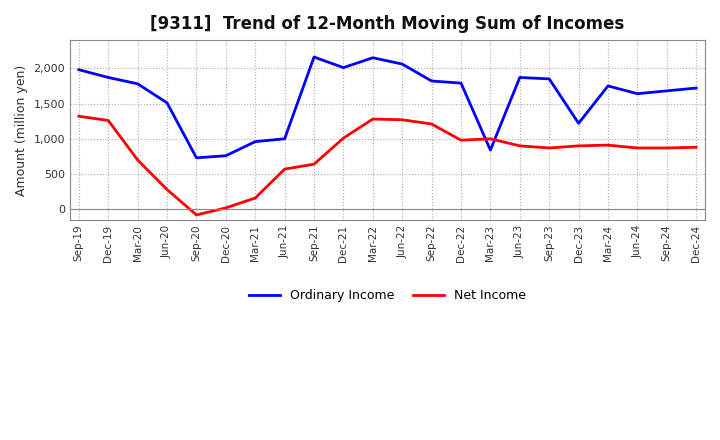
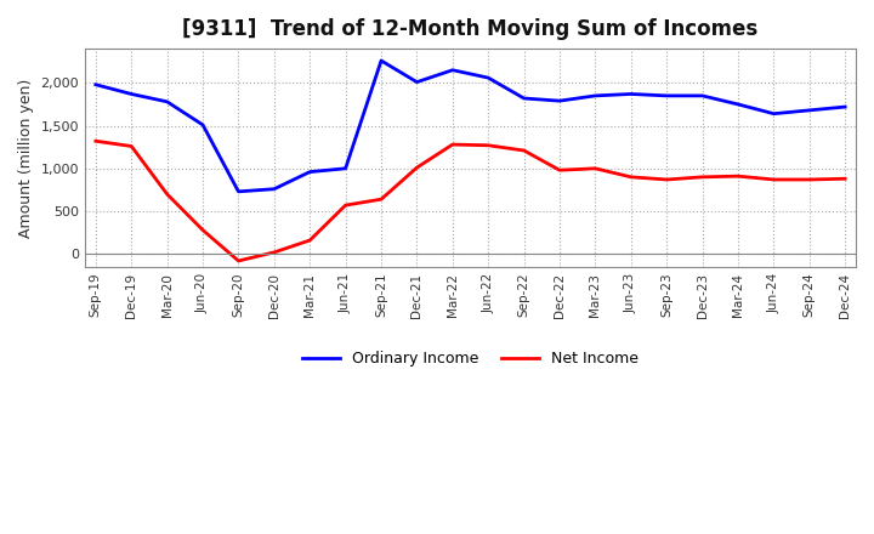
Ordinary Income/Sep-21: 2,160 -> 2,260
Ordinary Income/Mar-23: 840 -> 1,850
Ordinary Income/Dec-23: 1,220 -> 1,850
